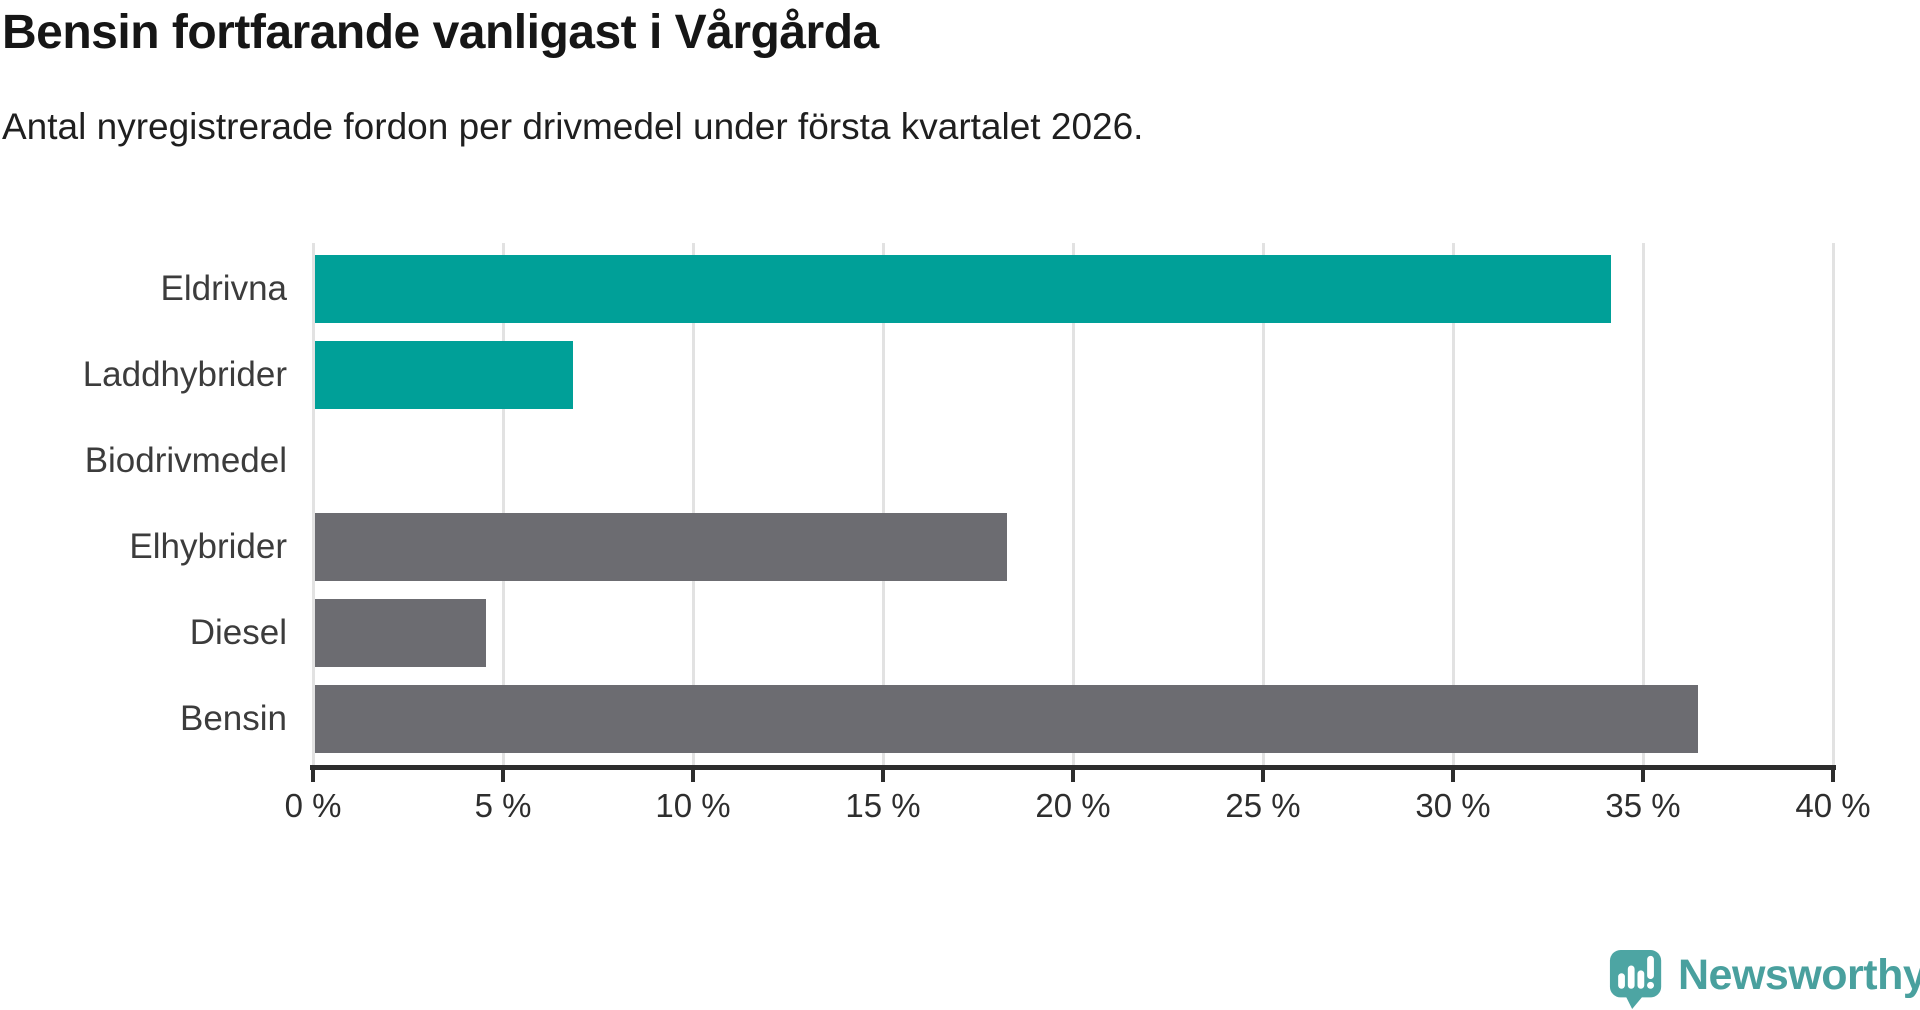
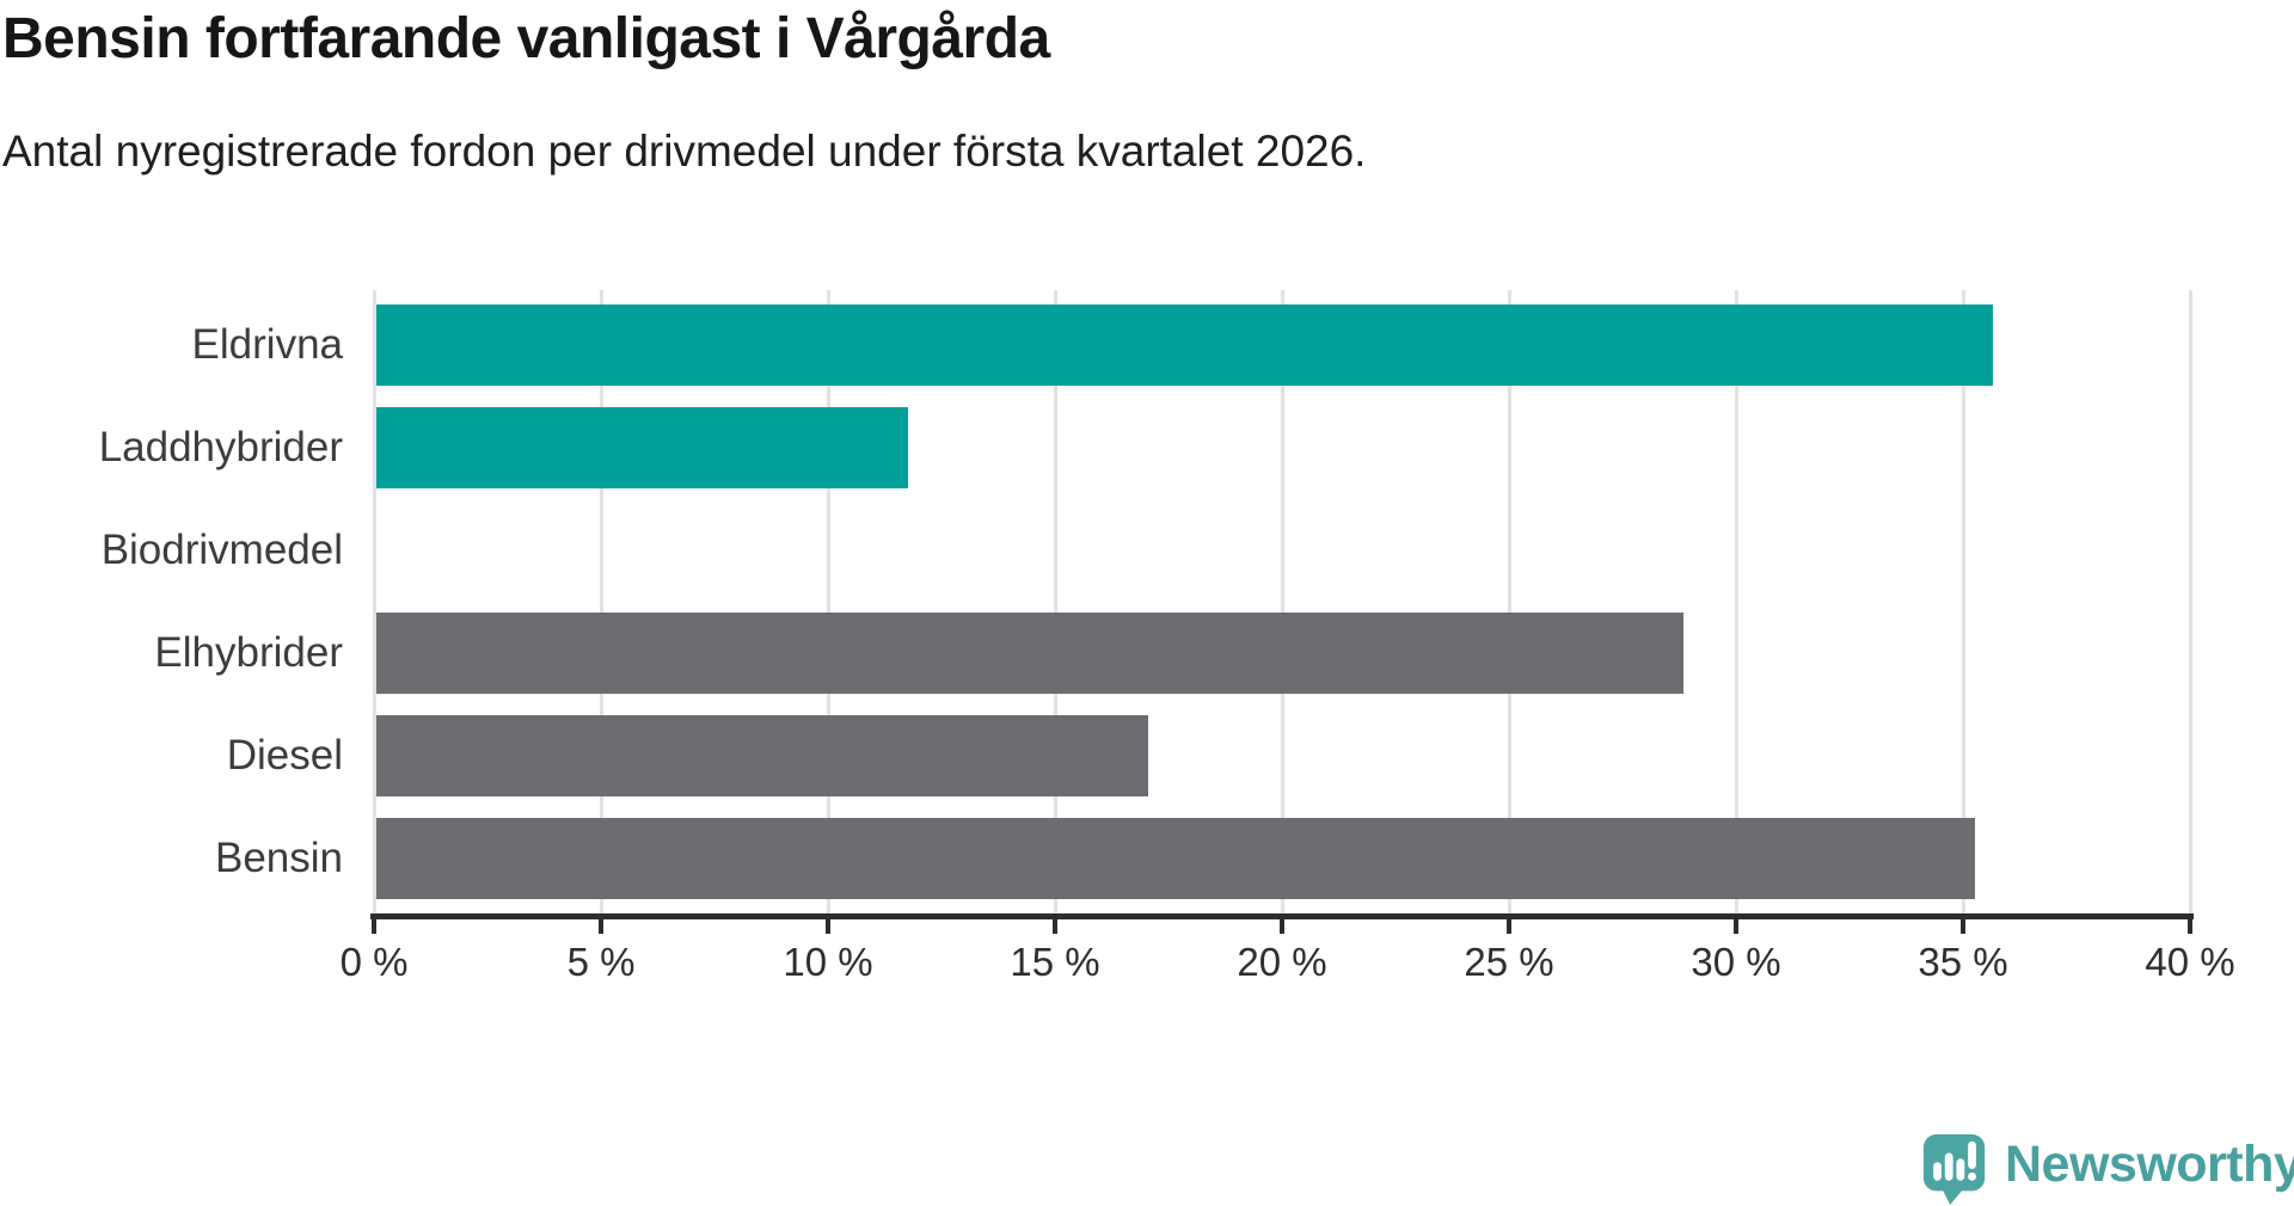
Eldrivna: 34.1% -> 35.6%
Laddhybrider: 6.8% -> 11.7%
Elhybrider: 18.2% -> 28.8%
Diesel: 4.5% -> 17.0%
Bensin: 36.4% -> 35.2%
